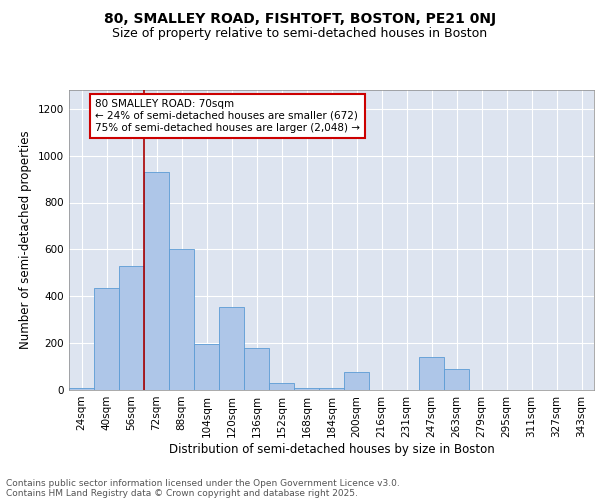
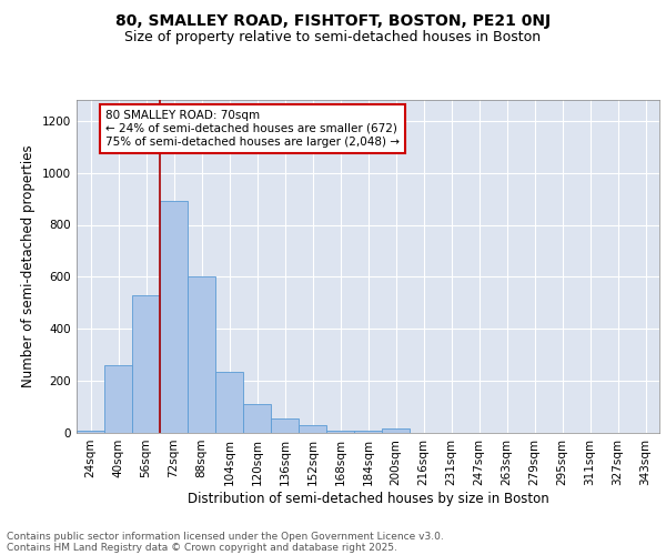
40sqm: 435 -> 260
72sqm: 930 -> 890
104sqm: 195 -> 235
120sqm: 355 -> 110
136sqm: 180 -> 55
200sqm: 75 -> 15
247sqm: 140 -> 1
263sqm: 90 -> 1
